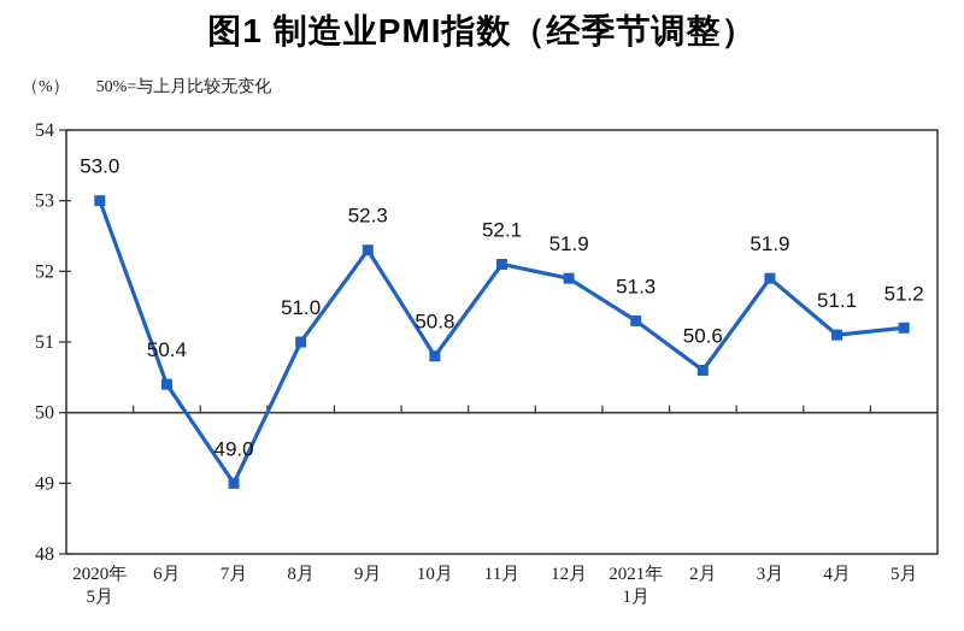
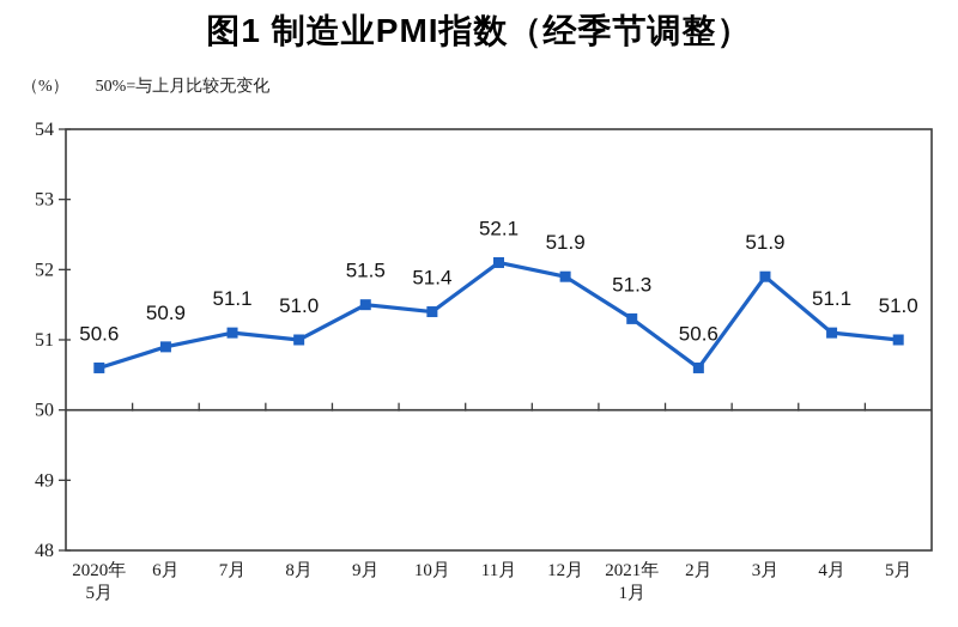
2020年 5月: 53.0 -> 50.6
6月: 50.4 -> 50.9
7月: 49.0 -> 51.1
9月: 52.3 -> 51.5
10月: 50.8 -> 51.4
5月: 51.2 -> 51.0
